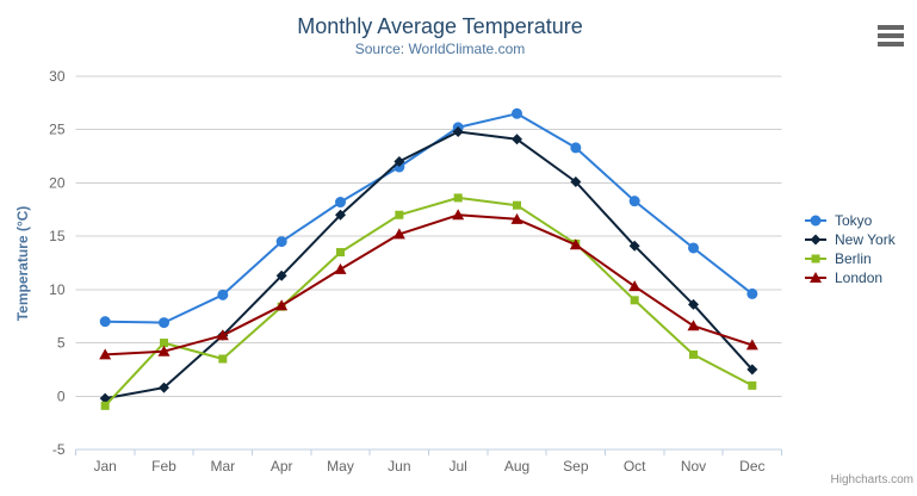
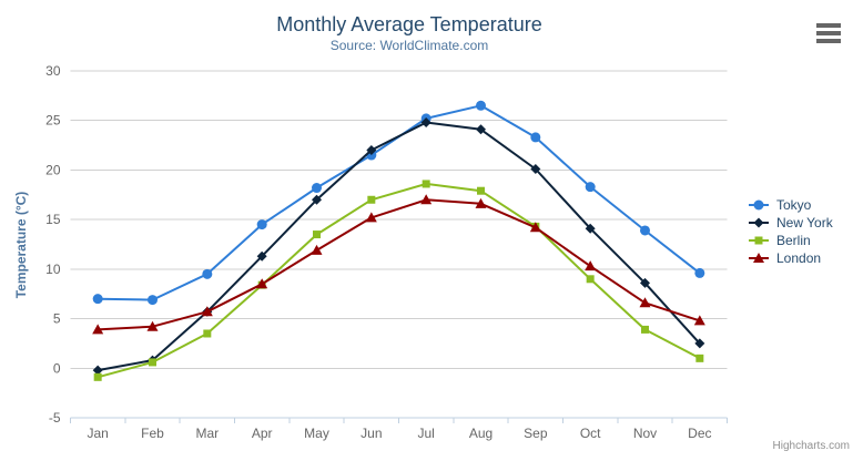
Berlin/Feb: 5 -> 1
